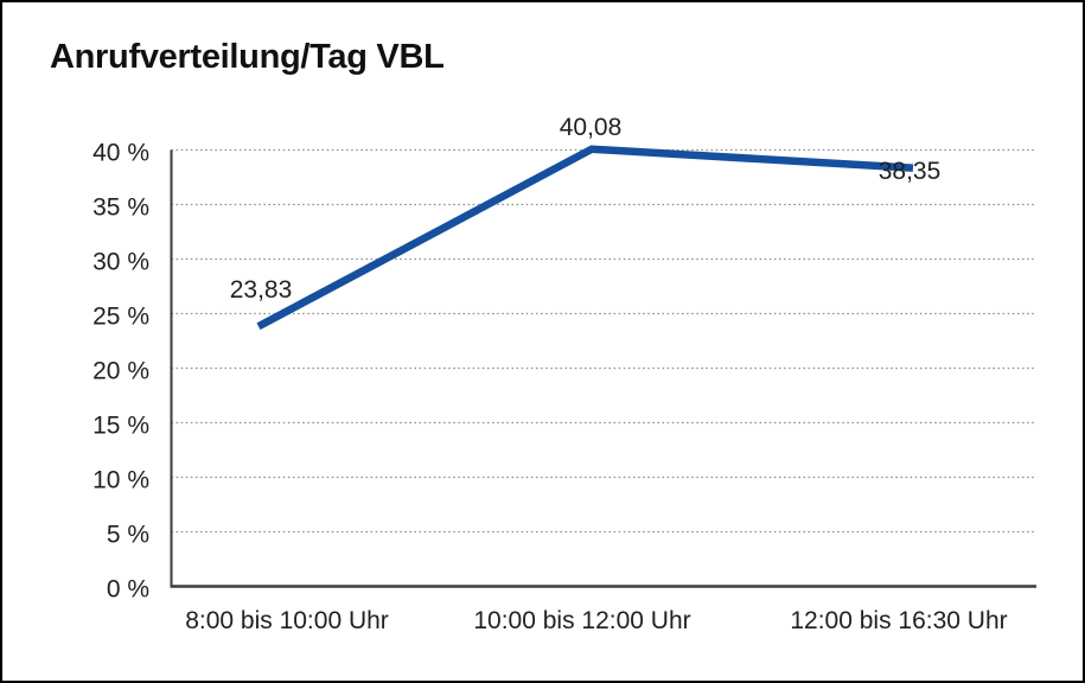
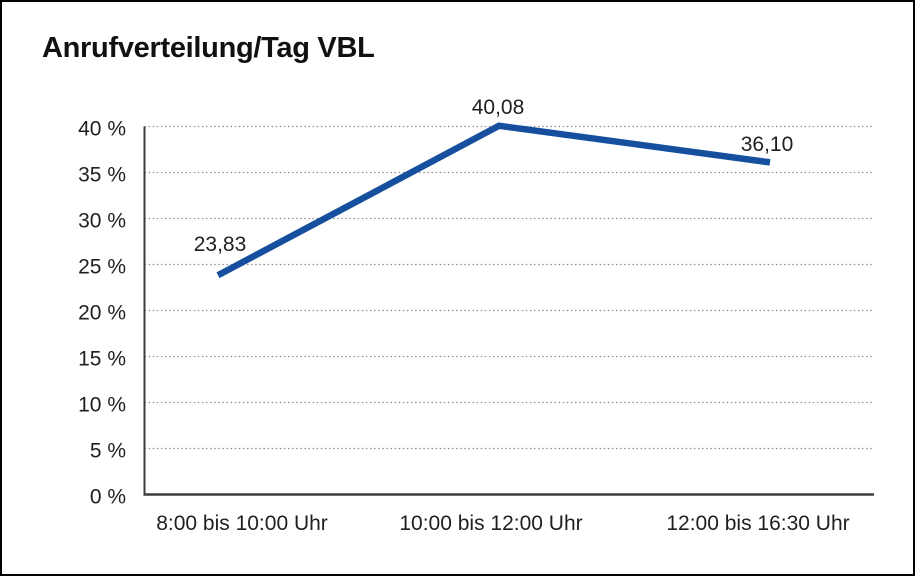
12:00 bis 16:30 Uhr: 38,35 -> 36,10
